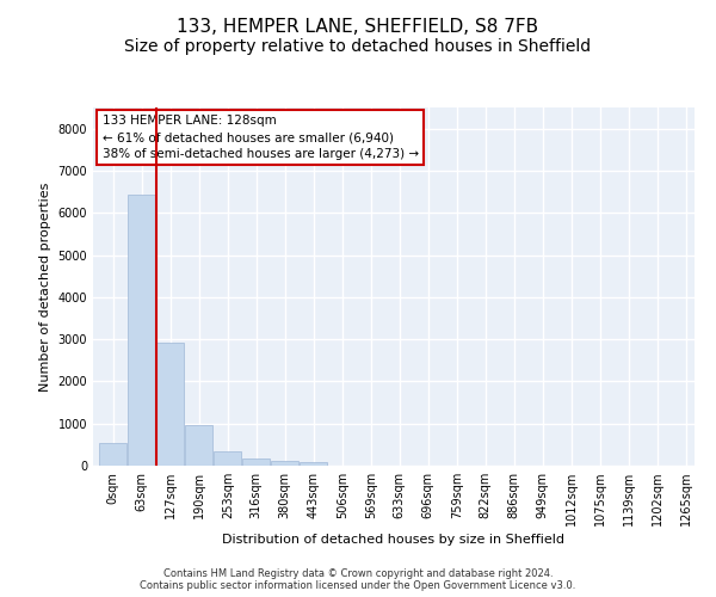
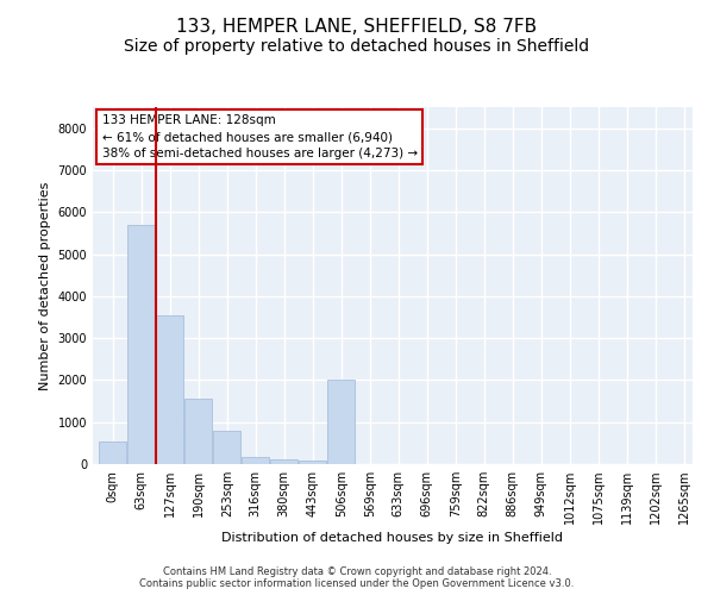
63sqm: 6440 -> 5700
127sqm: 2920 -> 3550
190sqm: 980 -> 1550
253sqm: 350 -> 800
506sqm: 0 -> 2000
